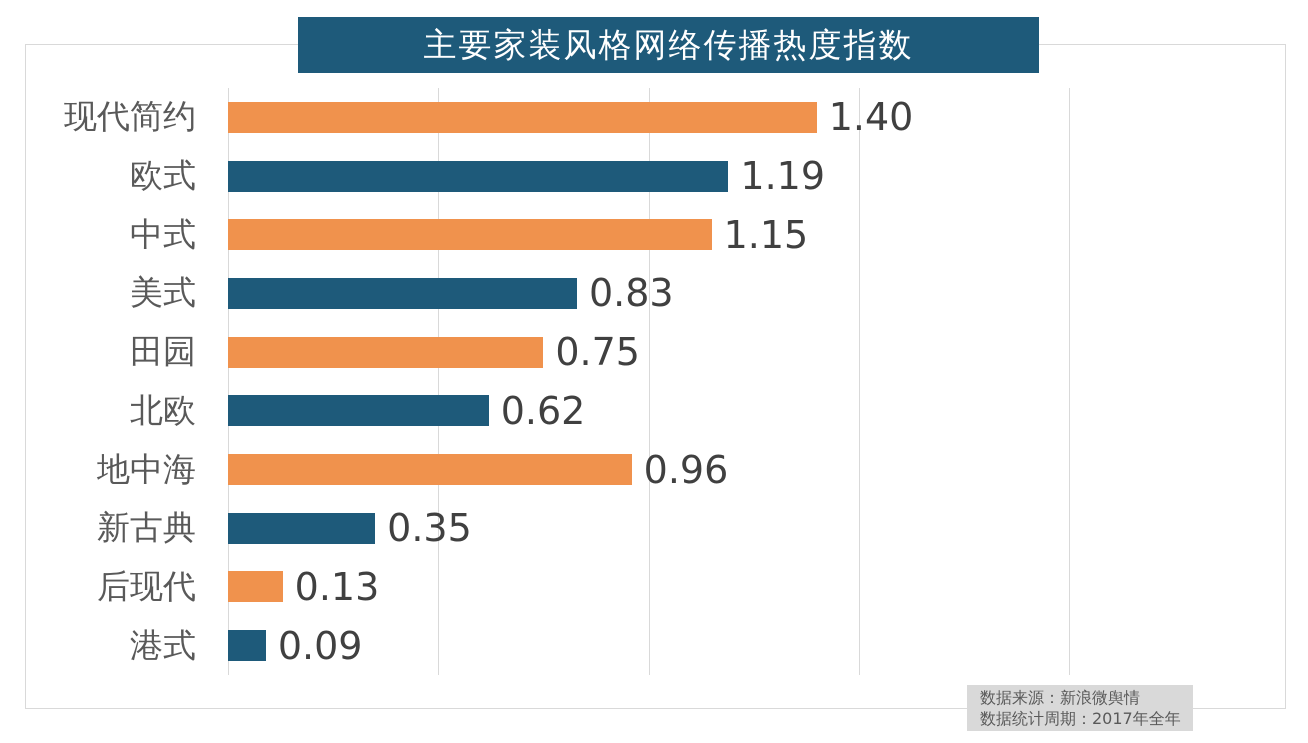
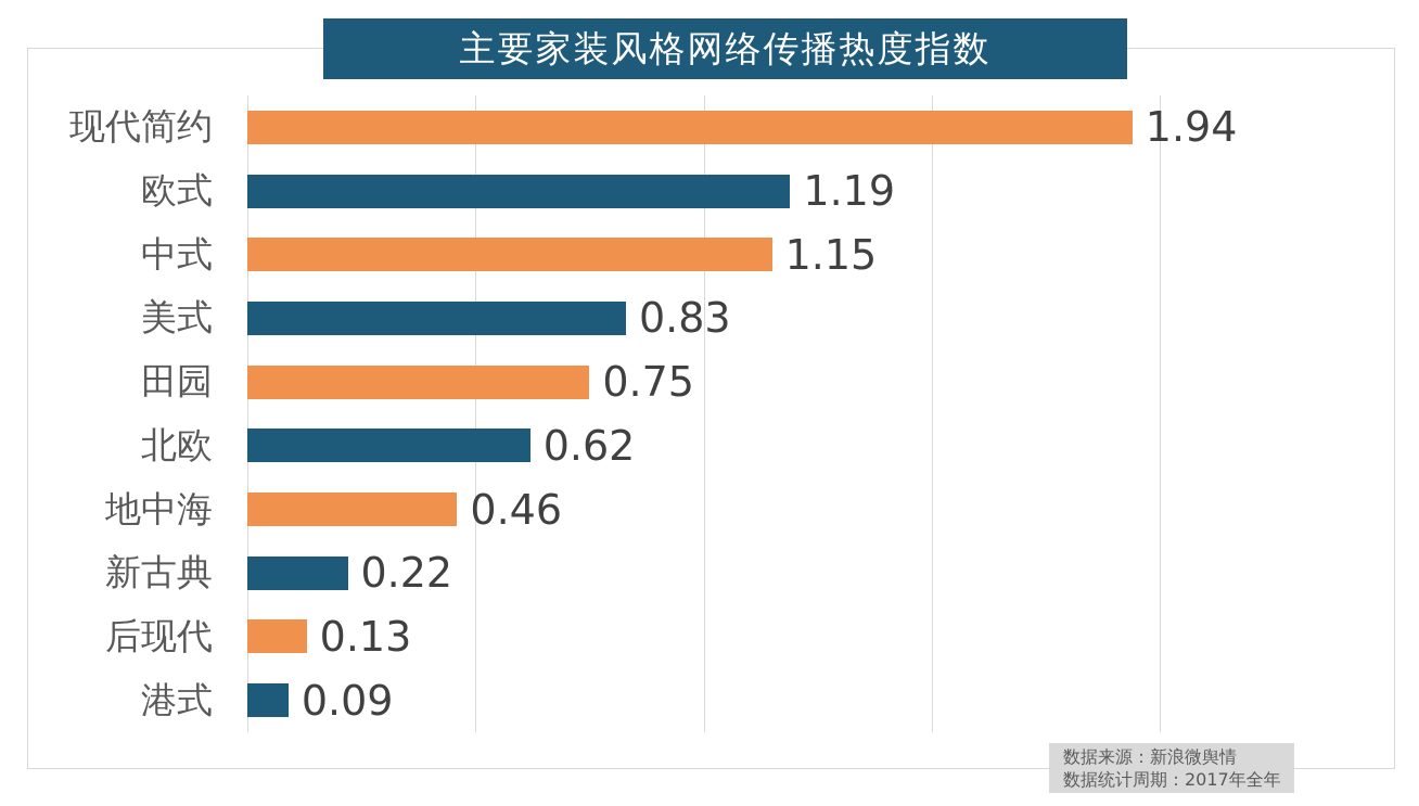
现代简约: 1.40 -> 1.94
地中海: 0.96 -> 0.46
新古典: 0.35 -> 0.22
